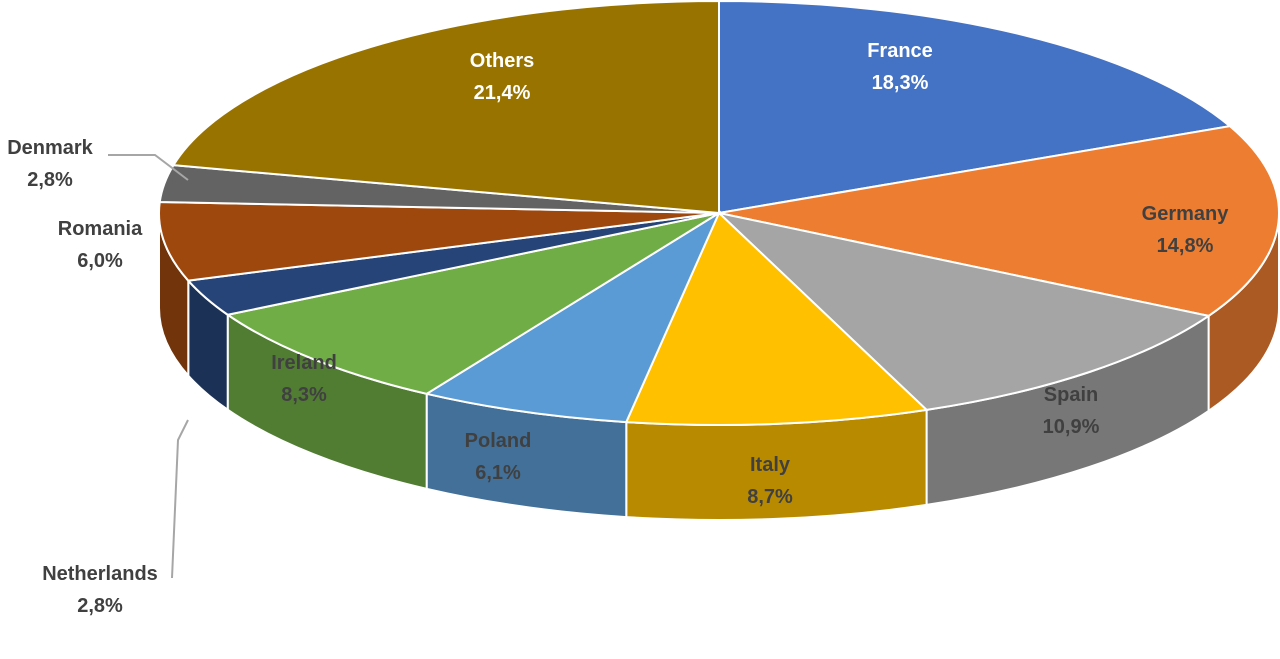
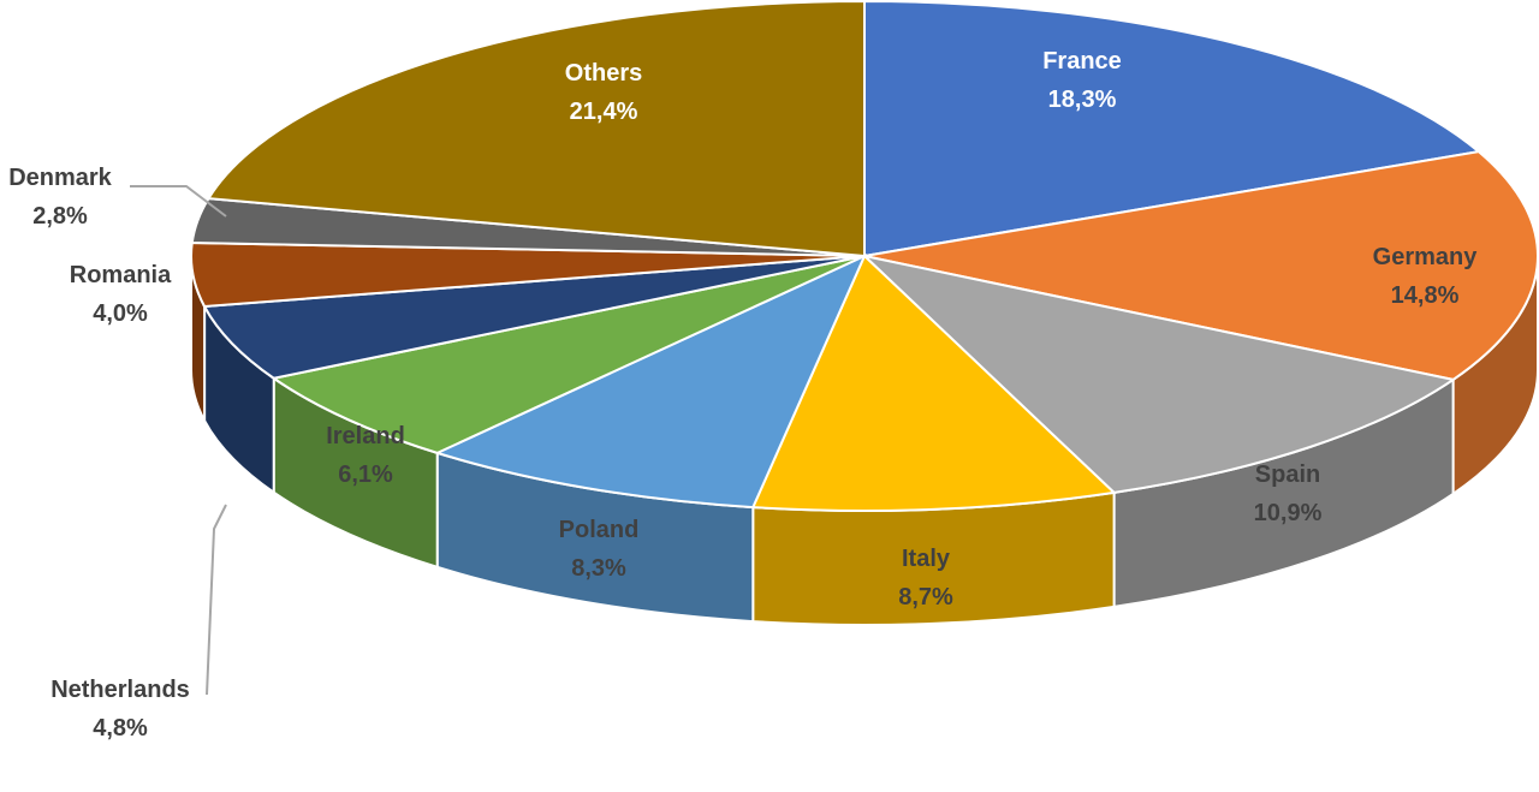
Poland: 6,1% -> 8,3%
Ireland: 8,3% -> 6,1%
Netherlands: 2,8% -> 4,8%
Romania: 6,0% -> 4,0%
